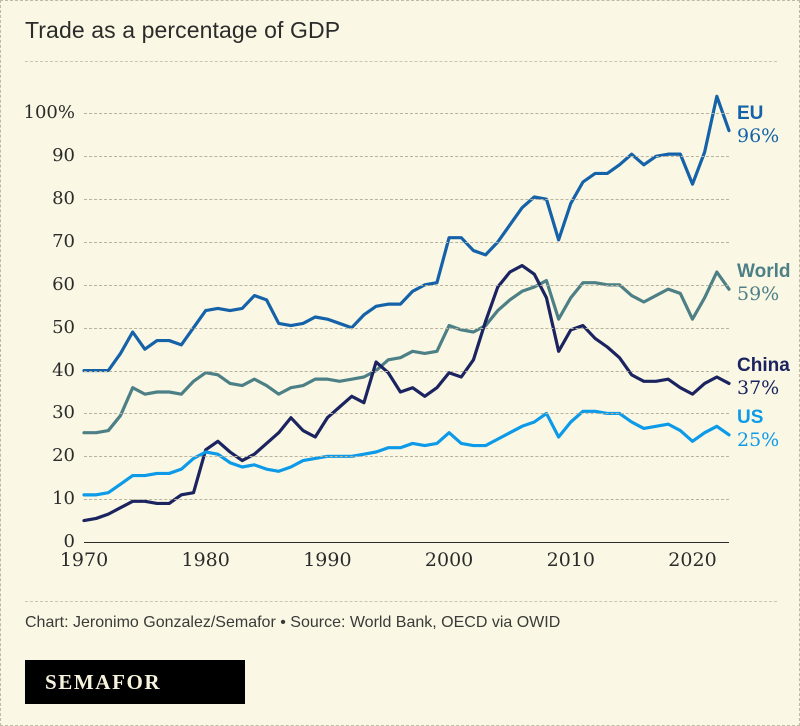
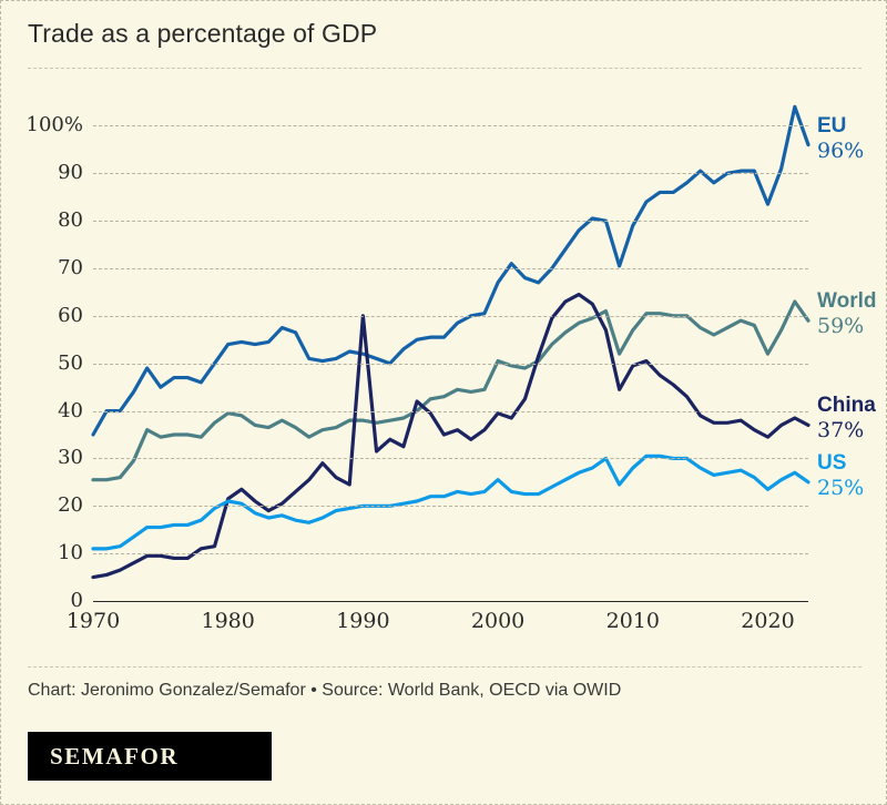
EU/1970: 40% -> 35%
China/1990: 29% -> 60%
EU/2000: 71% -> 67%
